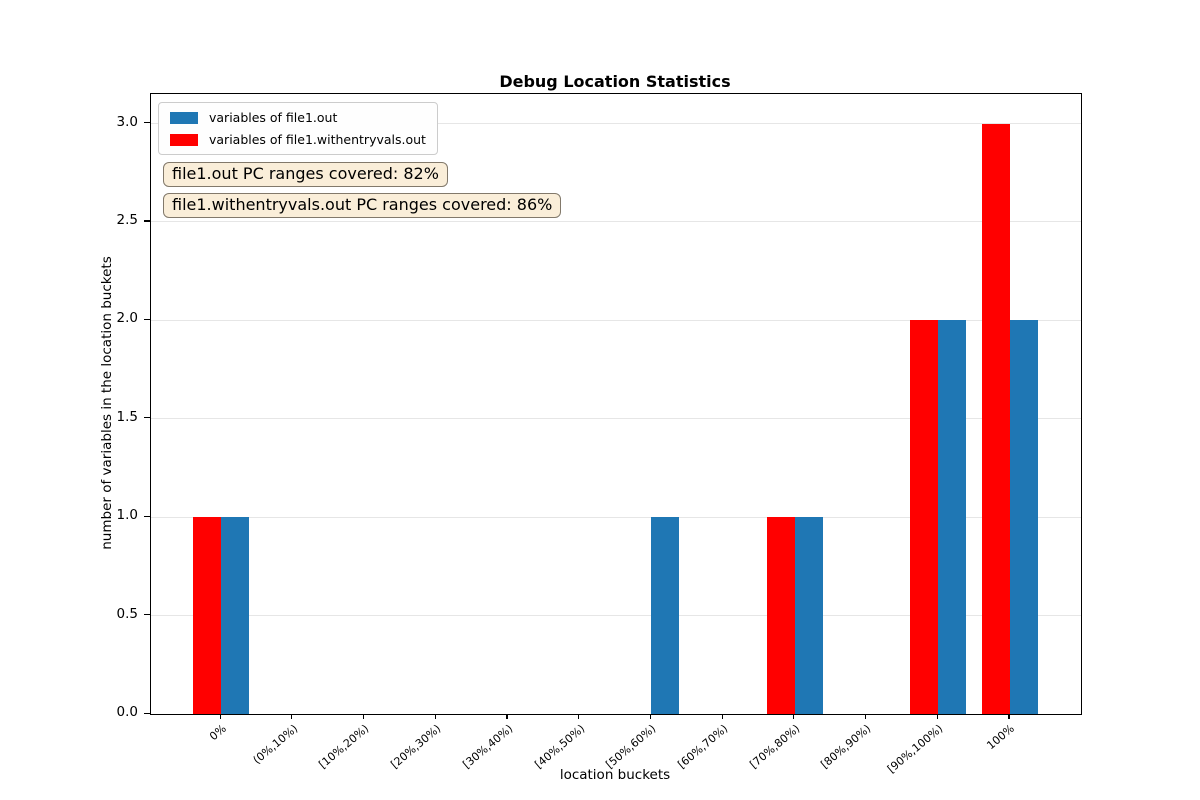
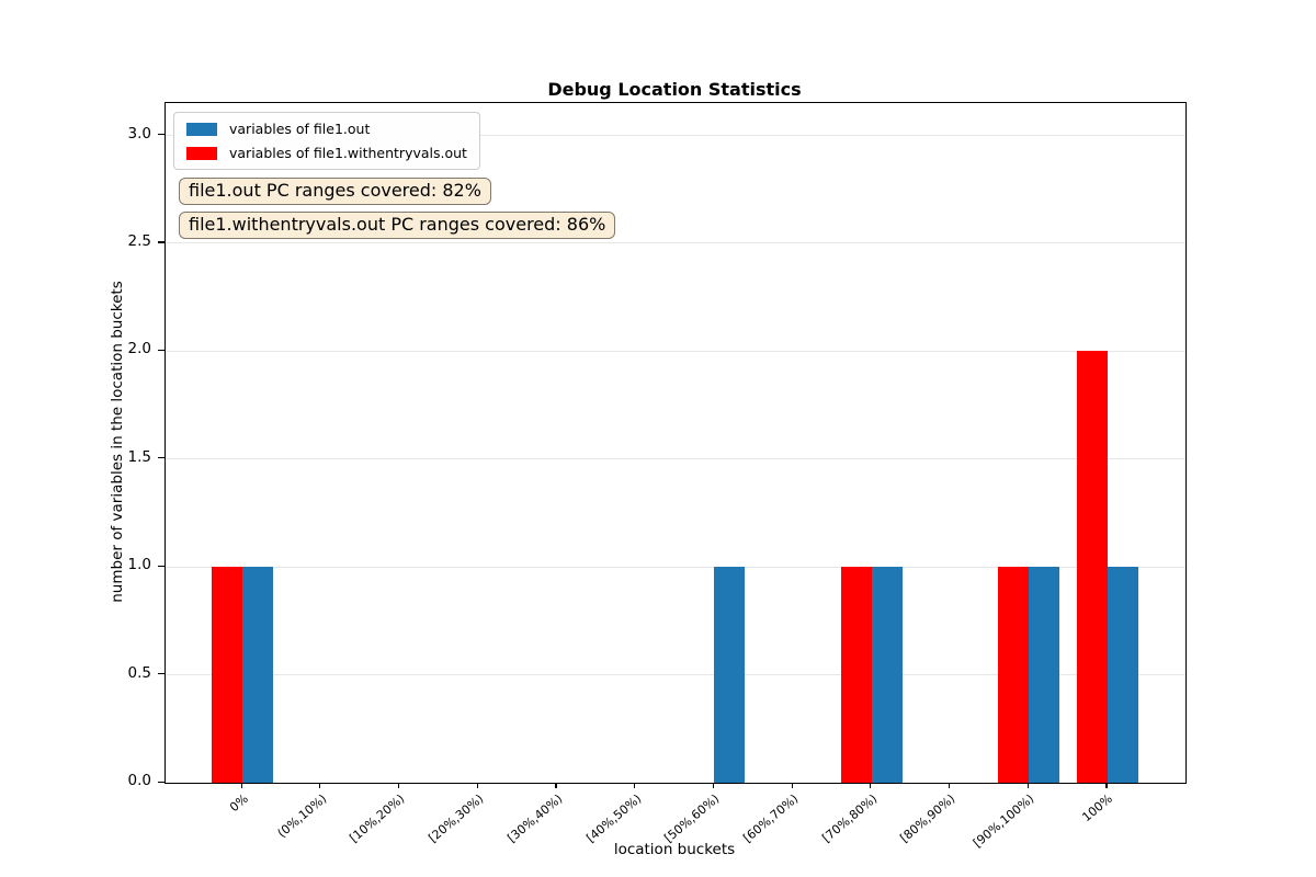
variables of file1.out/[90%,100%): 2 -> 1
variables of file1.withentryvals.out/[90%,100%): 2 -> 1
variables of file1.out/100%: 2 -> 1
variables of file1.withentryvals.out/100%: 3 -> 2
